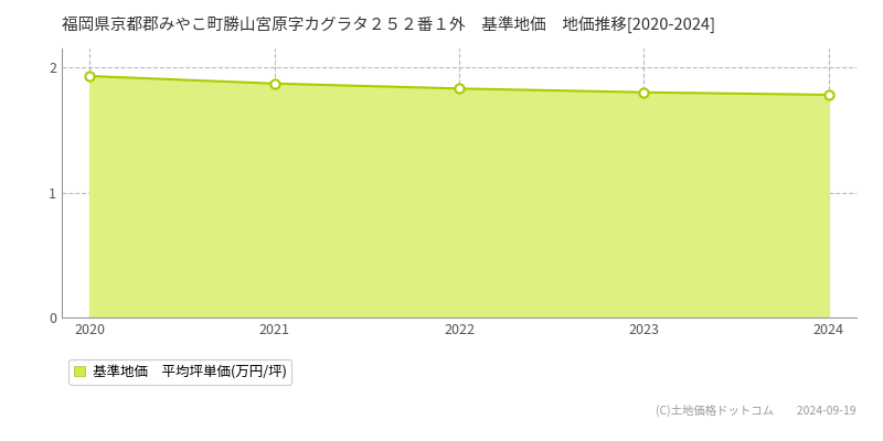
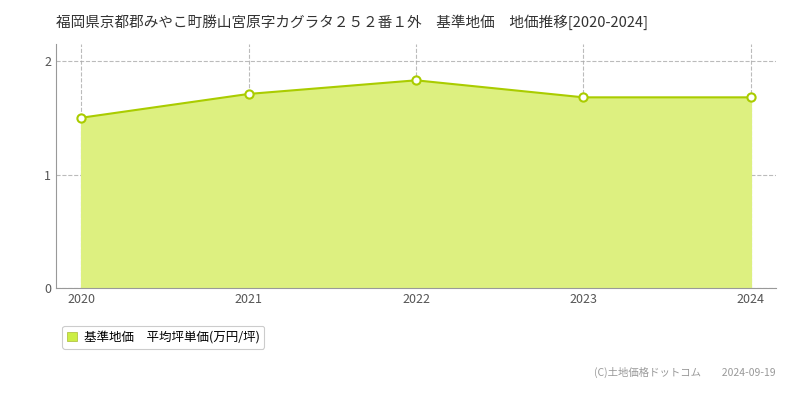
2020: 1.93 -> 1.50
2021: 1.87 -> 1.71
2023: 1.80 -> 1.68
2024: 1.78 -> 1.68
